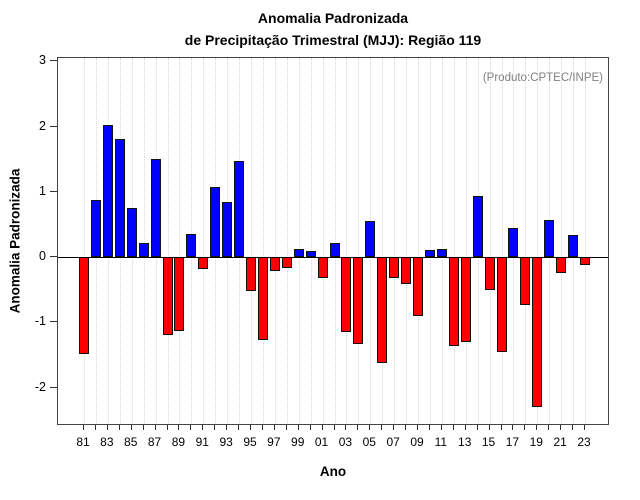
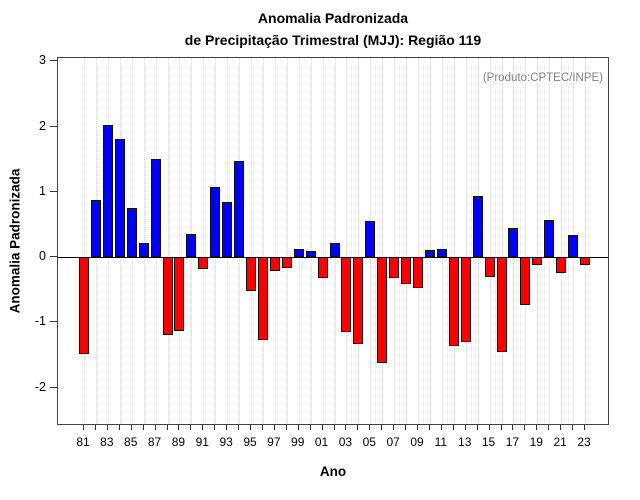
09: -0.9 -> -0.5
15: -0.5 -> -0.3
19: -2.3 -> -0.1
